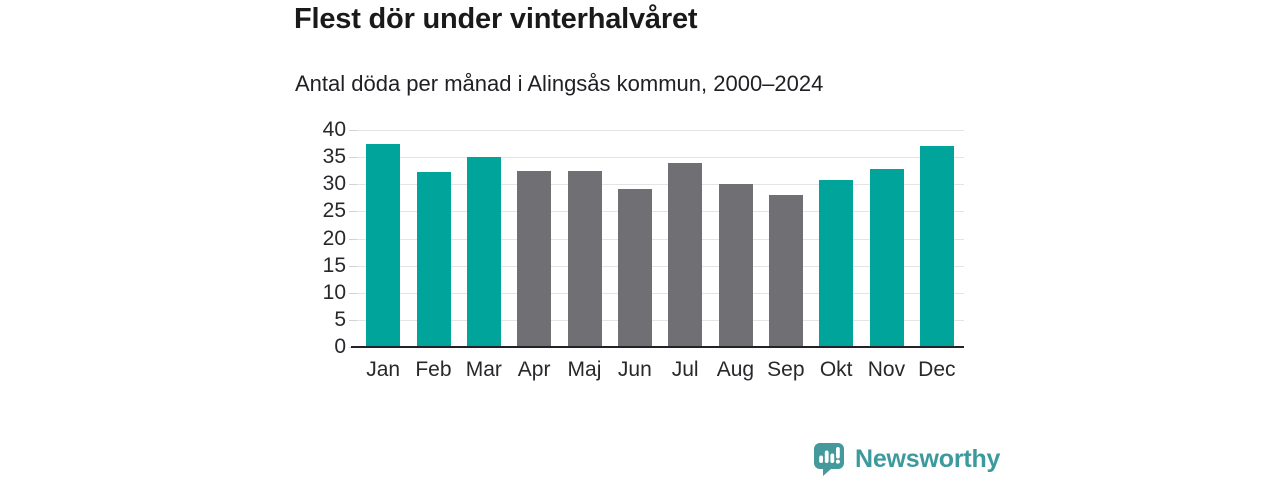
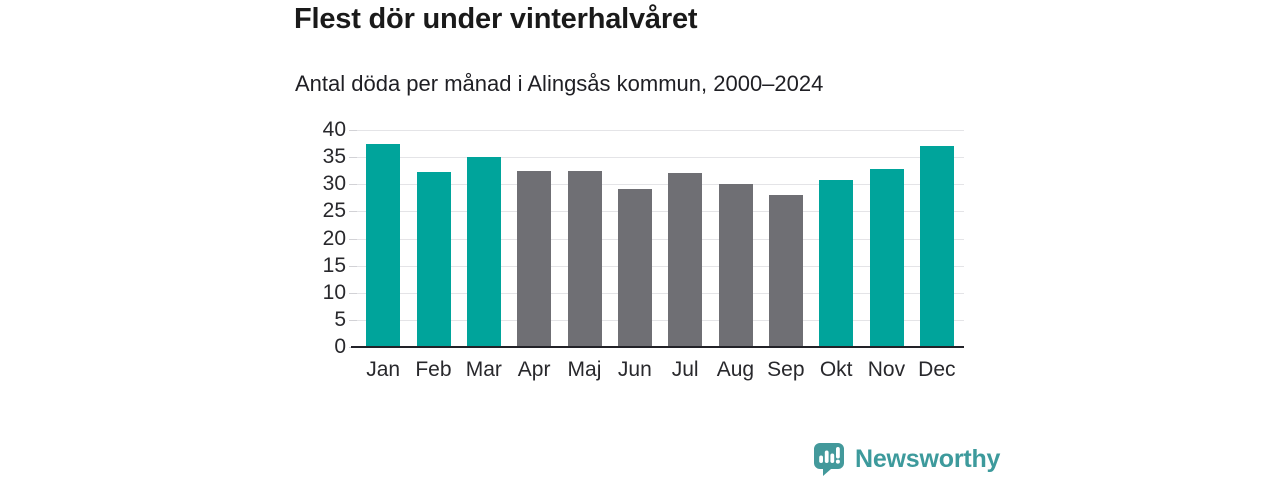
Jul: 34 -> 32
